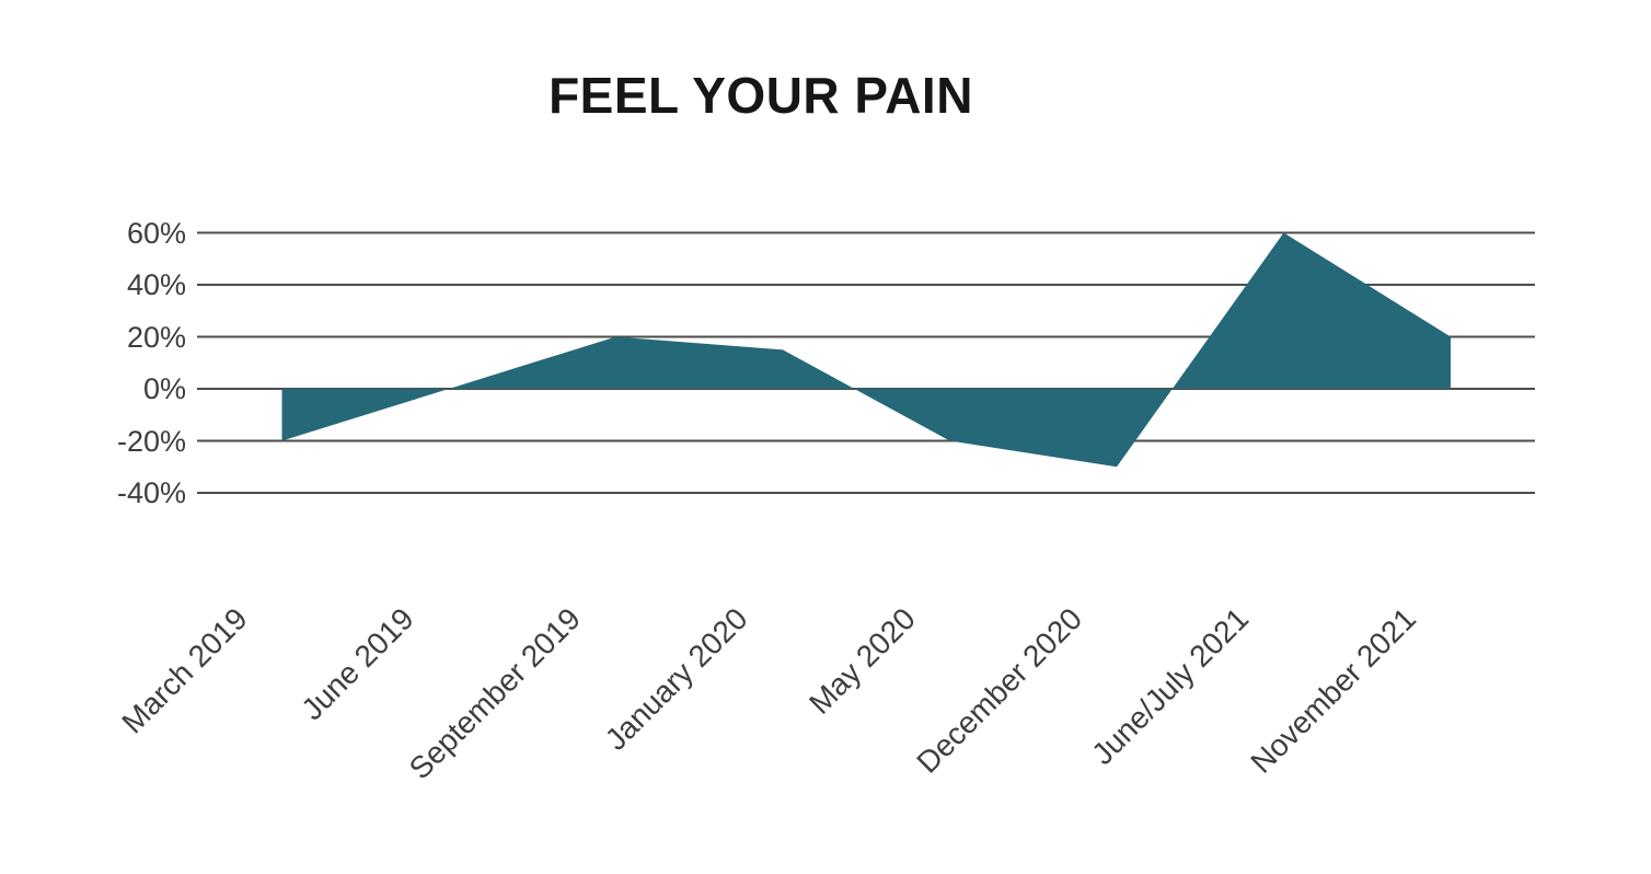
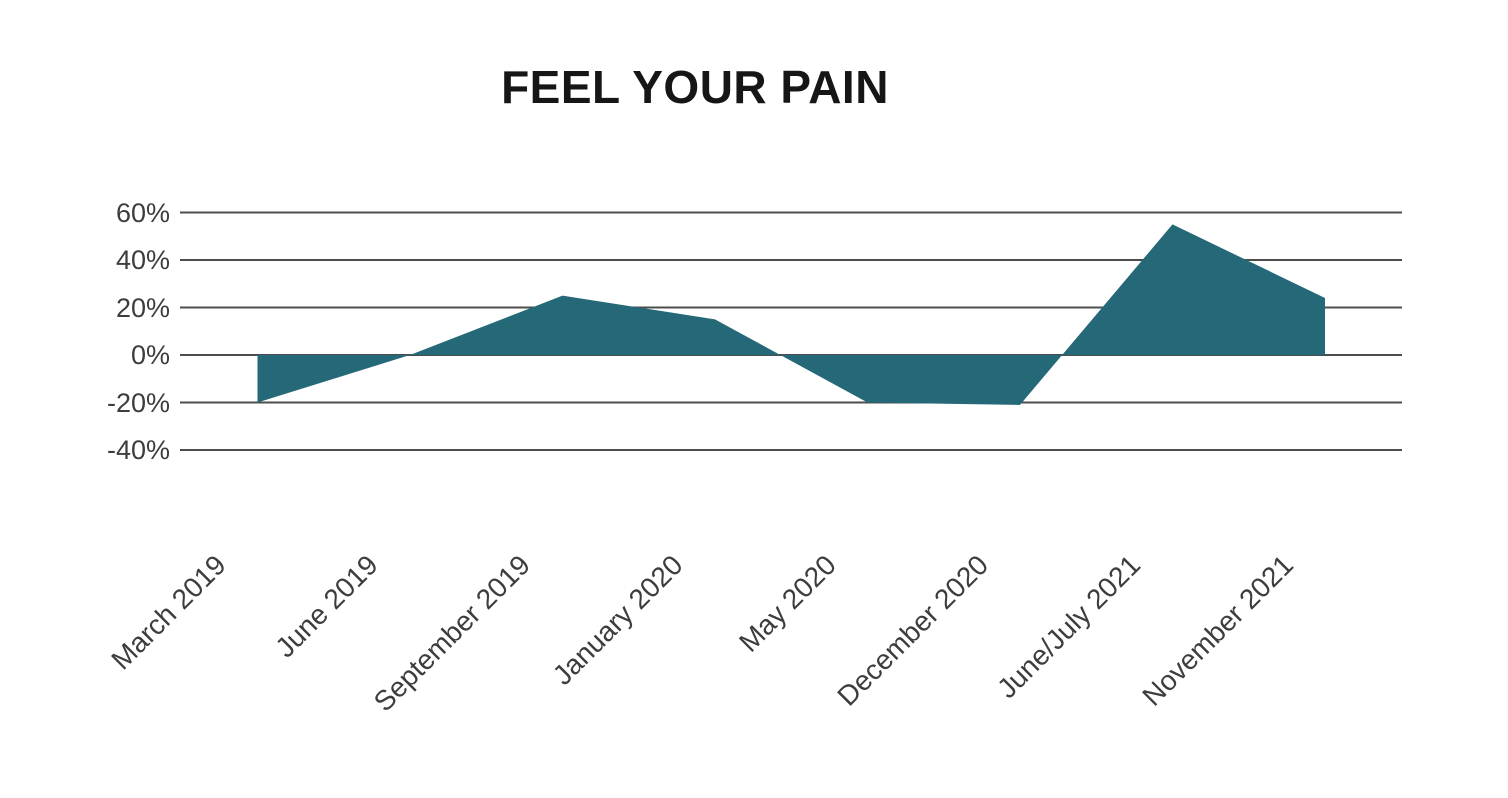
September 2019: 20% -> 25%
December 2020: -30% -> -21%
June/July 2021: 60% -> 55%
November 2021: 20% -> 24%
